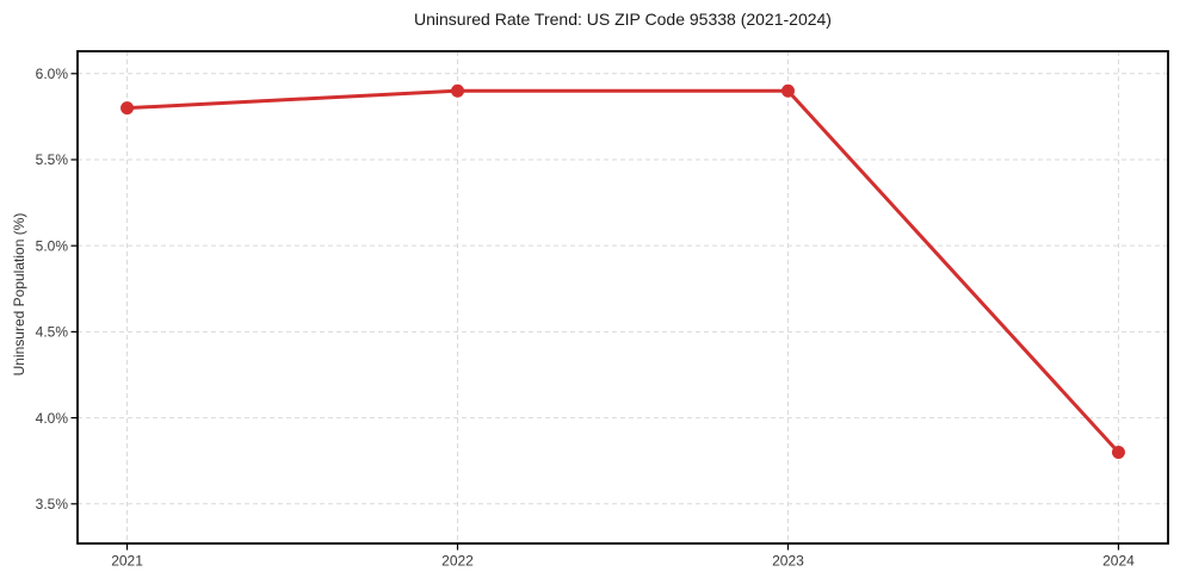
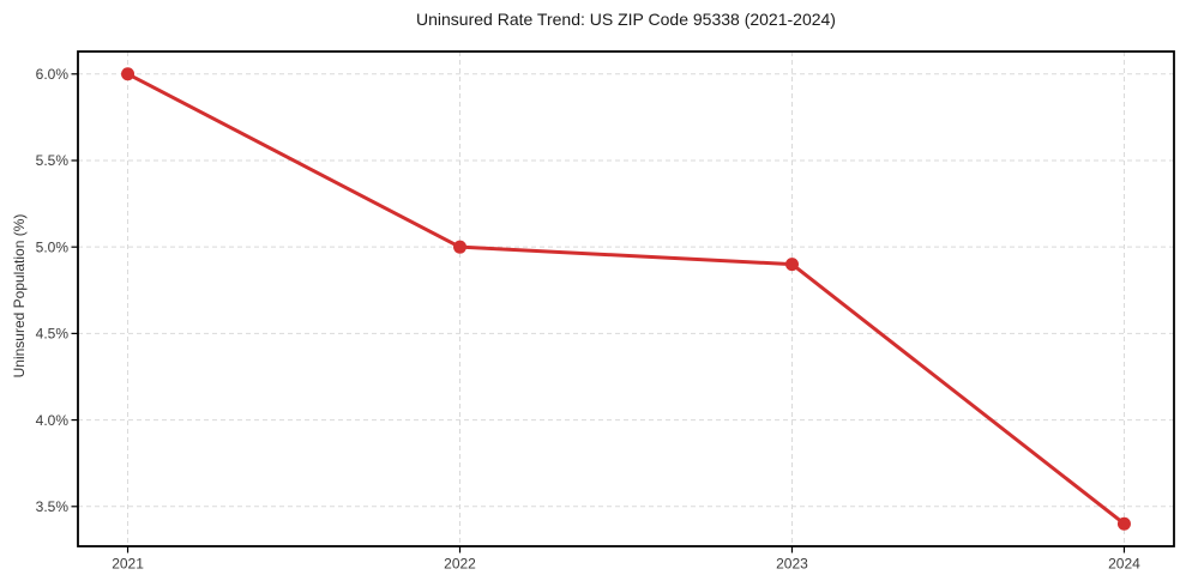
2021: 5.8% -> 6.0%
2022: 5.9% -> 5.0%
2023: 5.9% -> 4.9%
2024: 3.8% -> 3.4%
